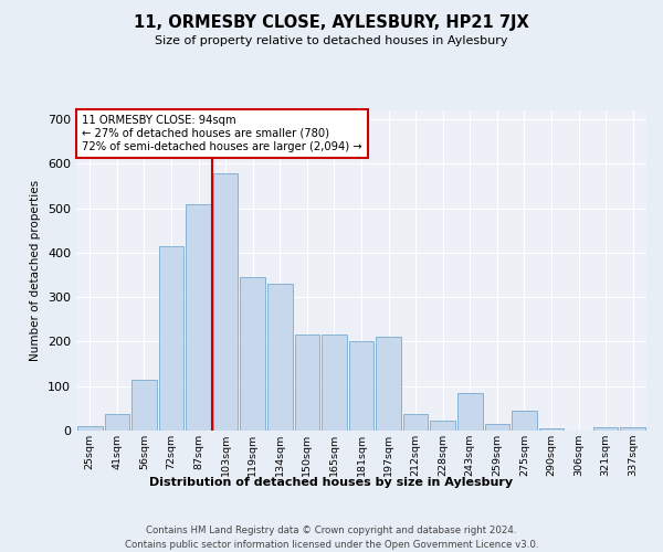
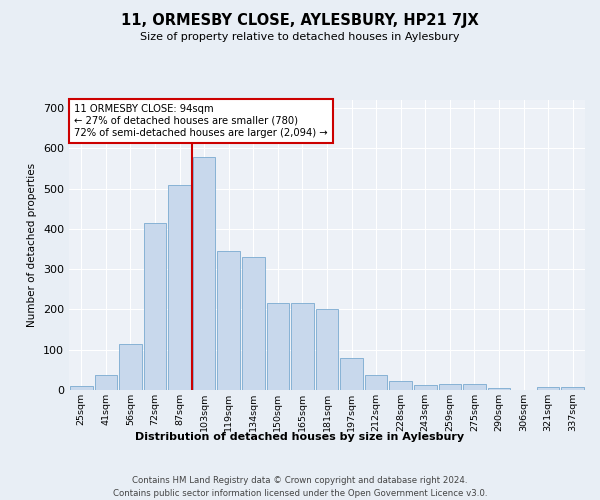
197sqm: 210 -> 80
243sqm: 85 -> 13
275sqm: 45 -> 15
